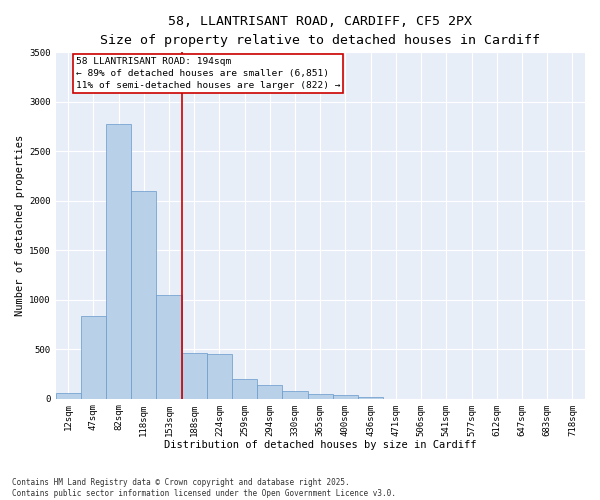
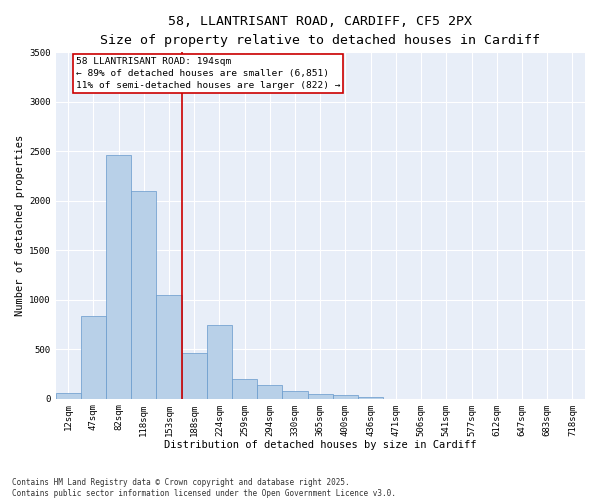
82sqm: 2780 -> 2460
224sqm: 450 -> 740
